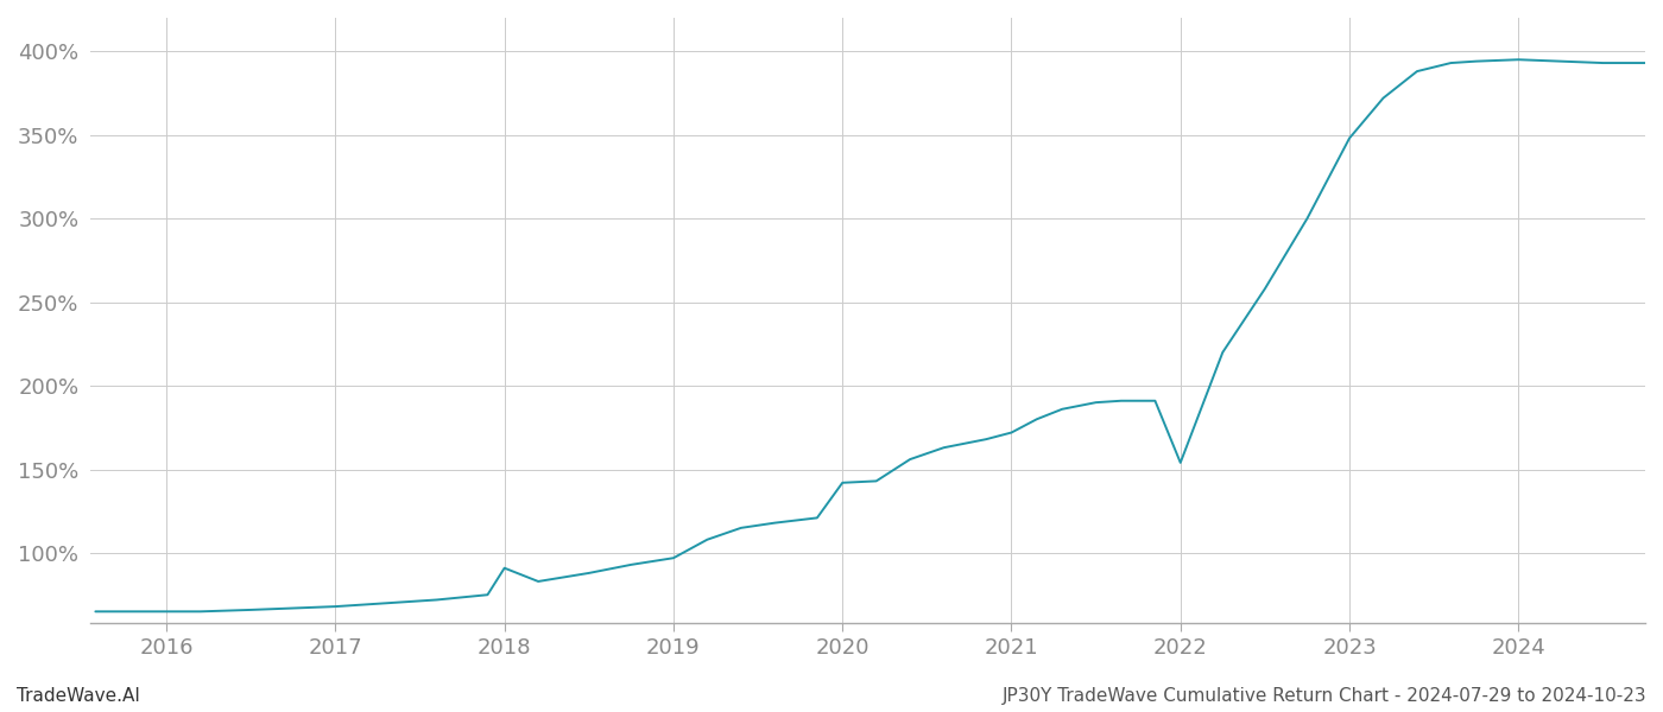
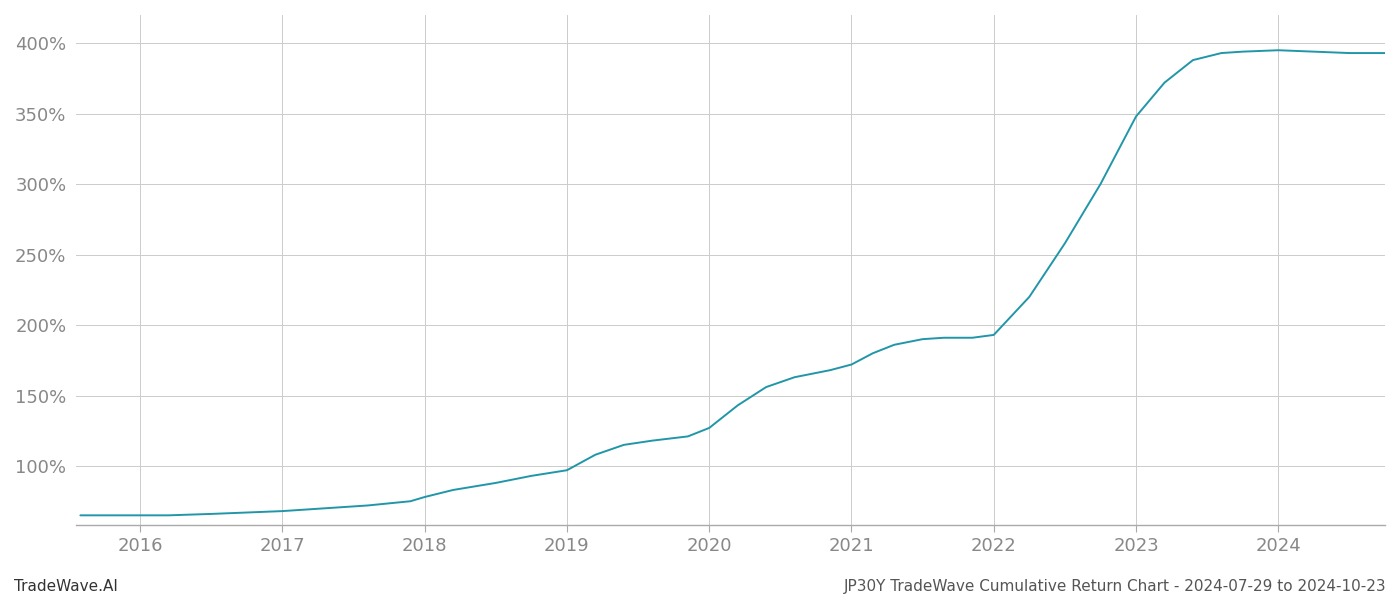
2018: 91% -> 78%
2020: 142% -> 127%
2022: 154% -> 193%
